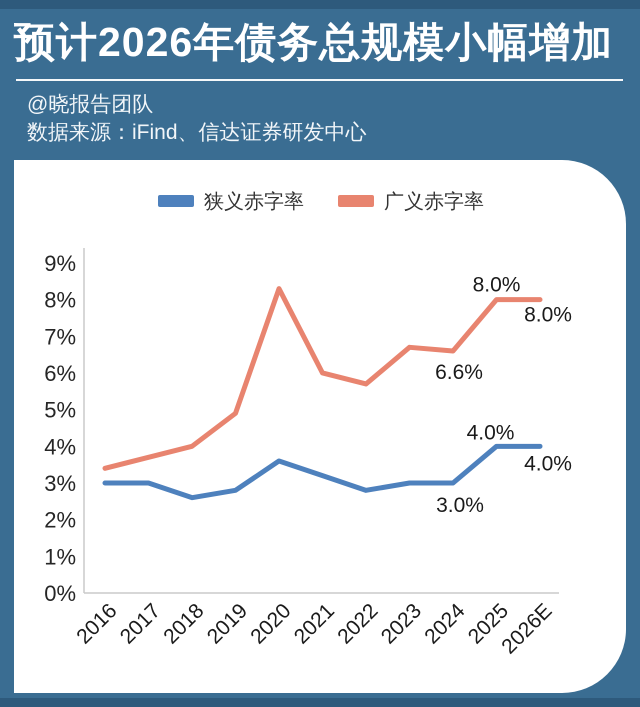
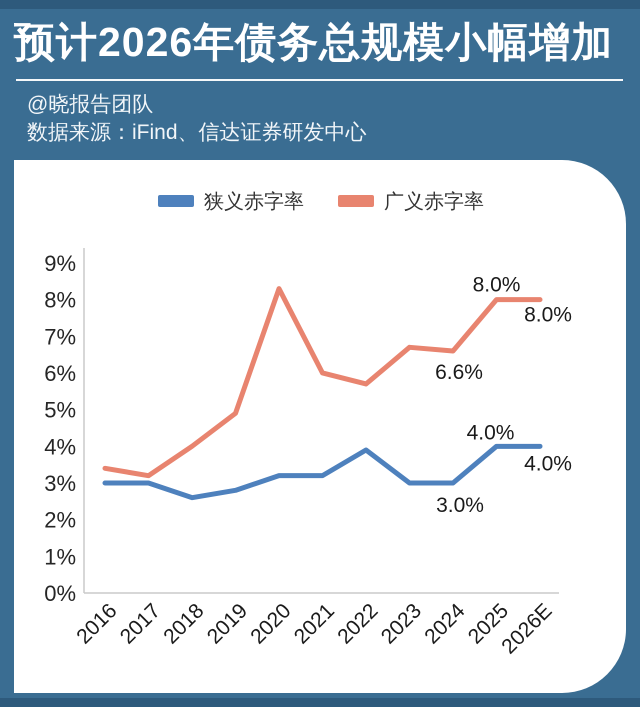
广义赤字率/2017: 3.7% -> 3.2%
狭义赤字率/2020: 3.6% -> 3.2%
狭义赤字率/2022: 2.8% -> 3.9%
